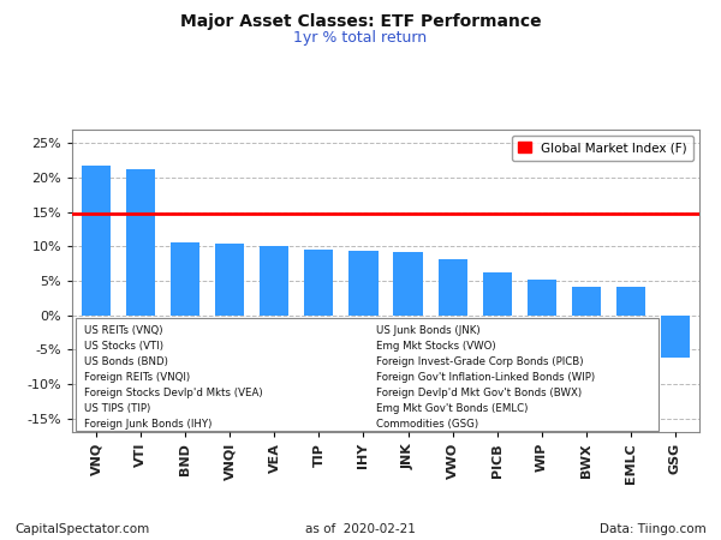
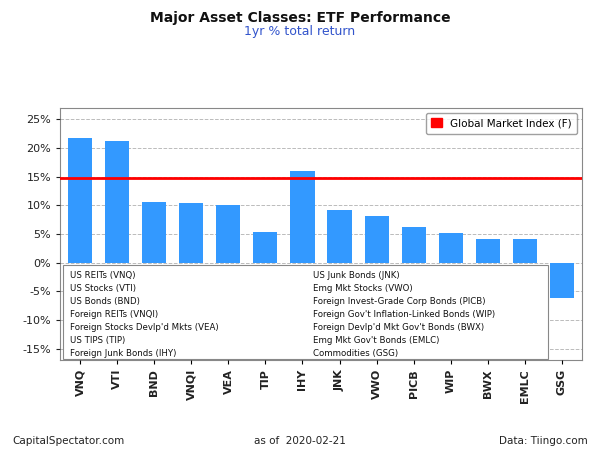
TIP: 9.6% -> 5.4%
IHY: 9.3% -> 16.0%
